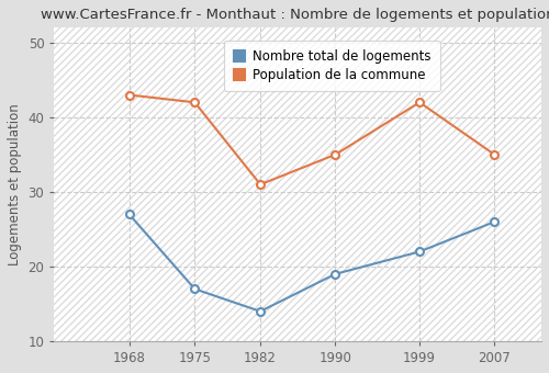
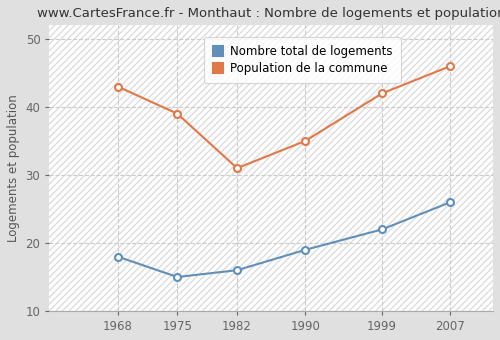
Nombre total de logements/1968: 27 -> 18
Nombre total de logements/1975: 17 -> 15
Population de la commune/1975: 42 -> 39
Nombre total de logements/1982: 14 -> 16
Population de la commune/2007: 35 -> 46
